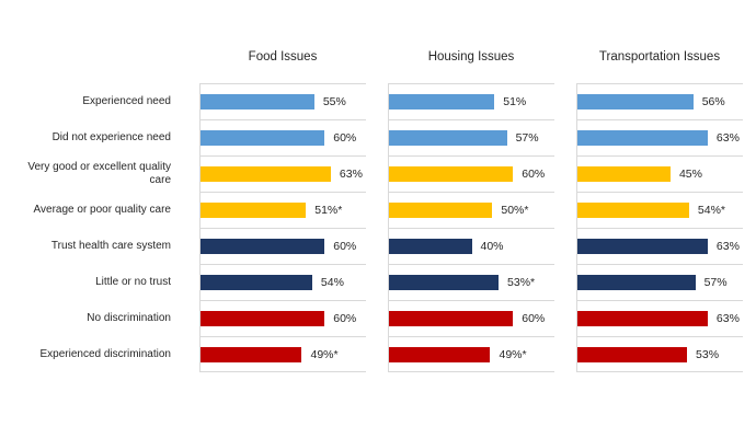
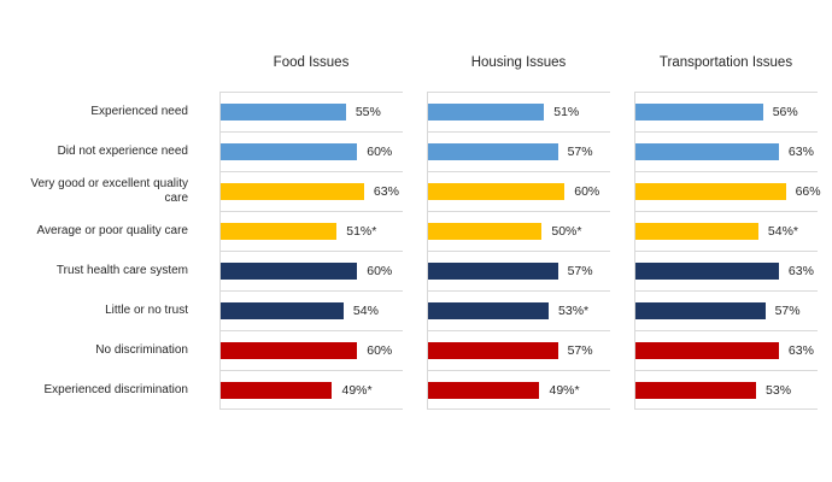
Transportation Issues/Very good or excellent quality care: 45% -> 66%
Housing Issues/Trust health care system: 40% -> 57%
Housing Issues/No discrimination: 60% -> 57%
